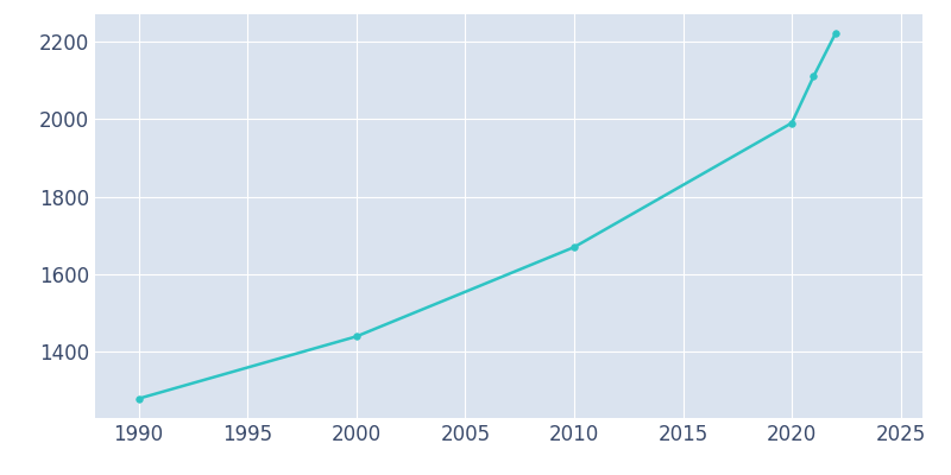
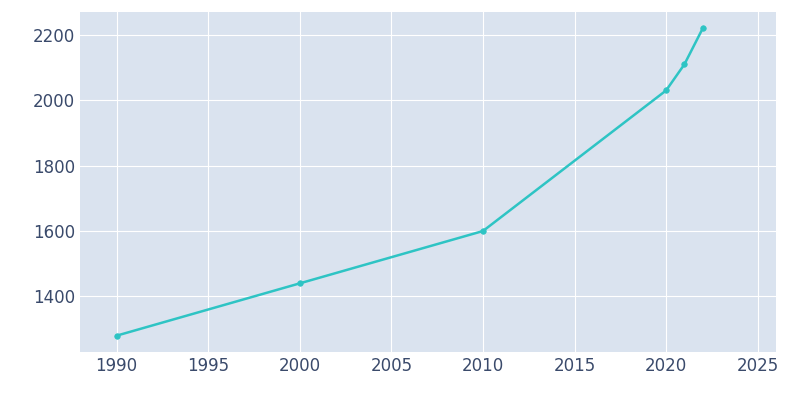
2010: 1670 -> 1600
2020: 1990 -> 2030
